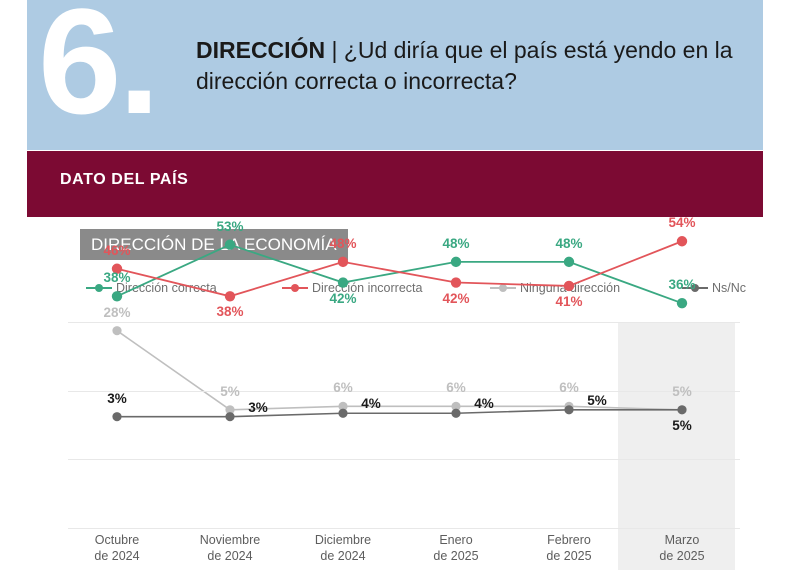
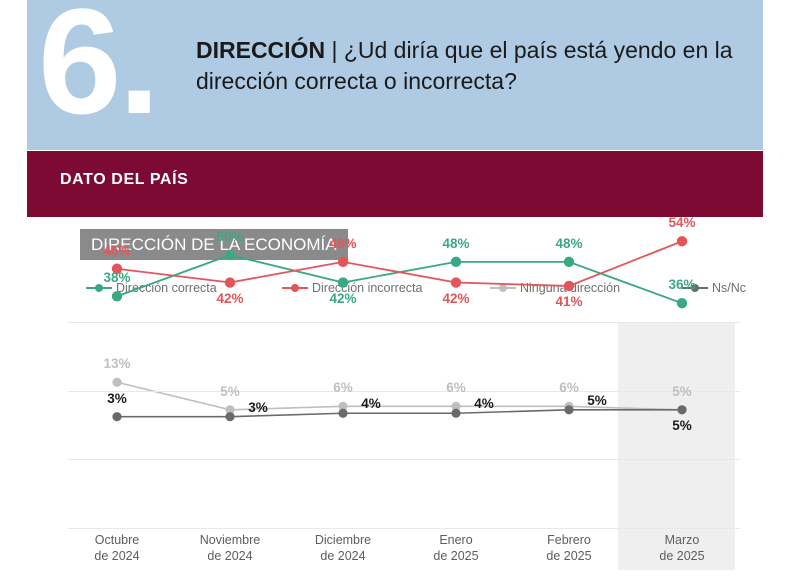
Ninguna dirección/Octubre de 2024: 28% -> 13%
Dirección correcta/Noviembre de 2024: 53% -> 50%
Dirección incorrecta/Noviembre de 2024: 38% -> 42%
